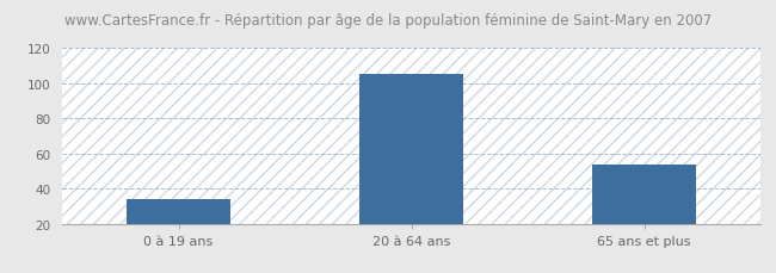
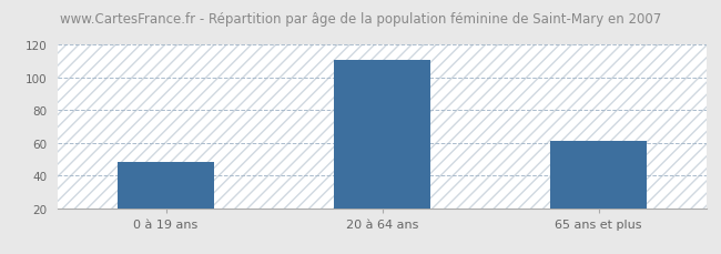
0 à 19 ans: 34 -> 48
20 à 64 ans: 105 -> 111
65 ans et plus: 54 -> 61
